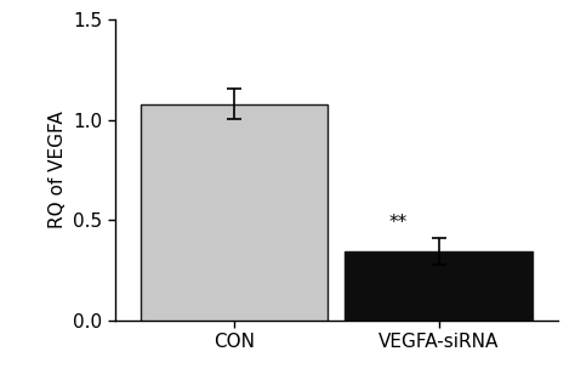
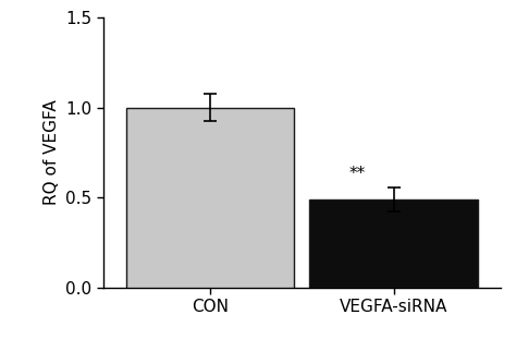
CON: 1.08 -> 1.00
VEGFA-siRNA: 0.34 -> 0.49
